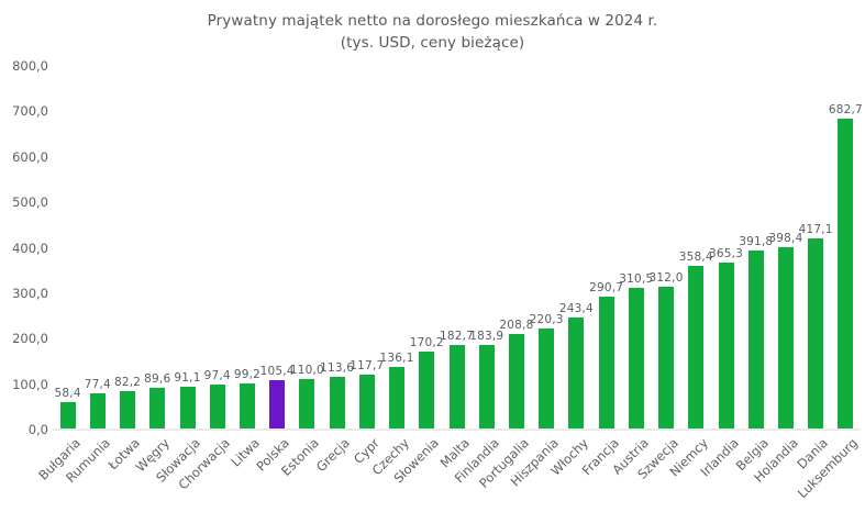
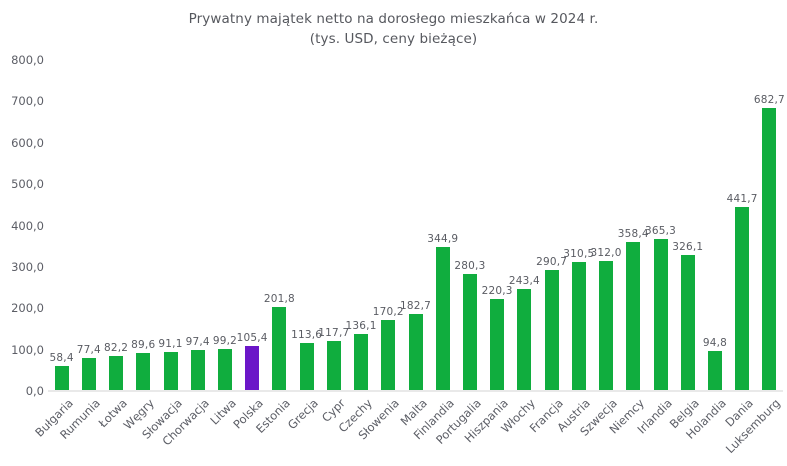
Estonia: 110,0 -> 201,8
Finlandia: 183,9 -> 344,9
Portugalia: 208,8 -> 280,3
Belgia: 391,8 -> 326,1
Holandia: 398,4 -> 94,8
Dania: 417,1 -> 441,7
